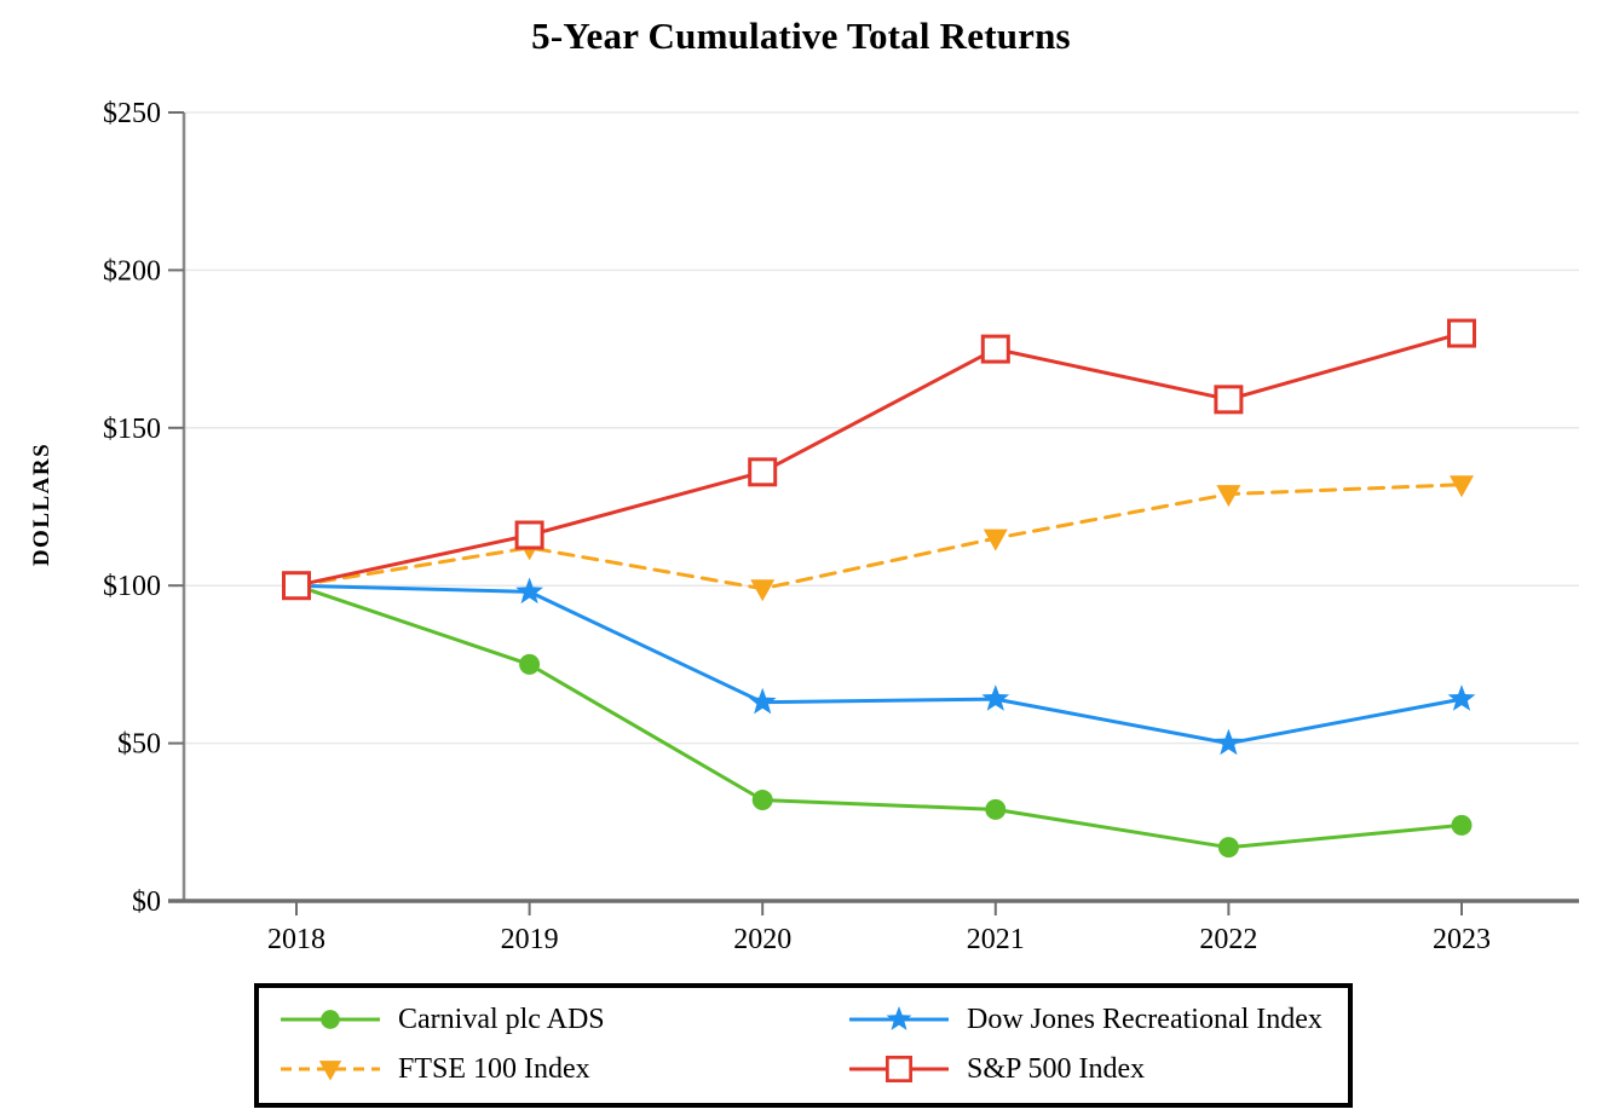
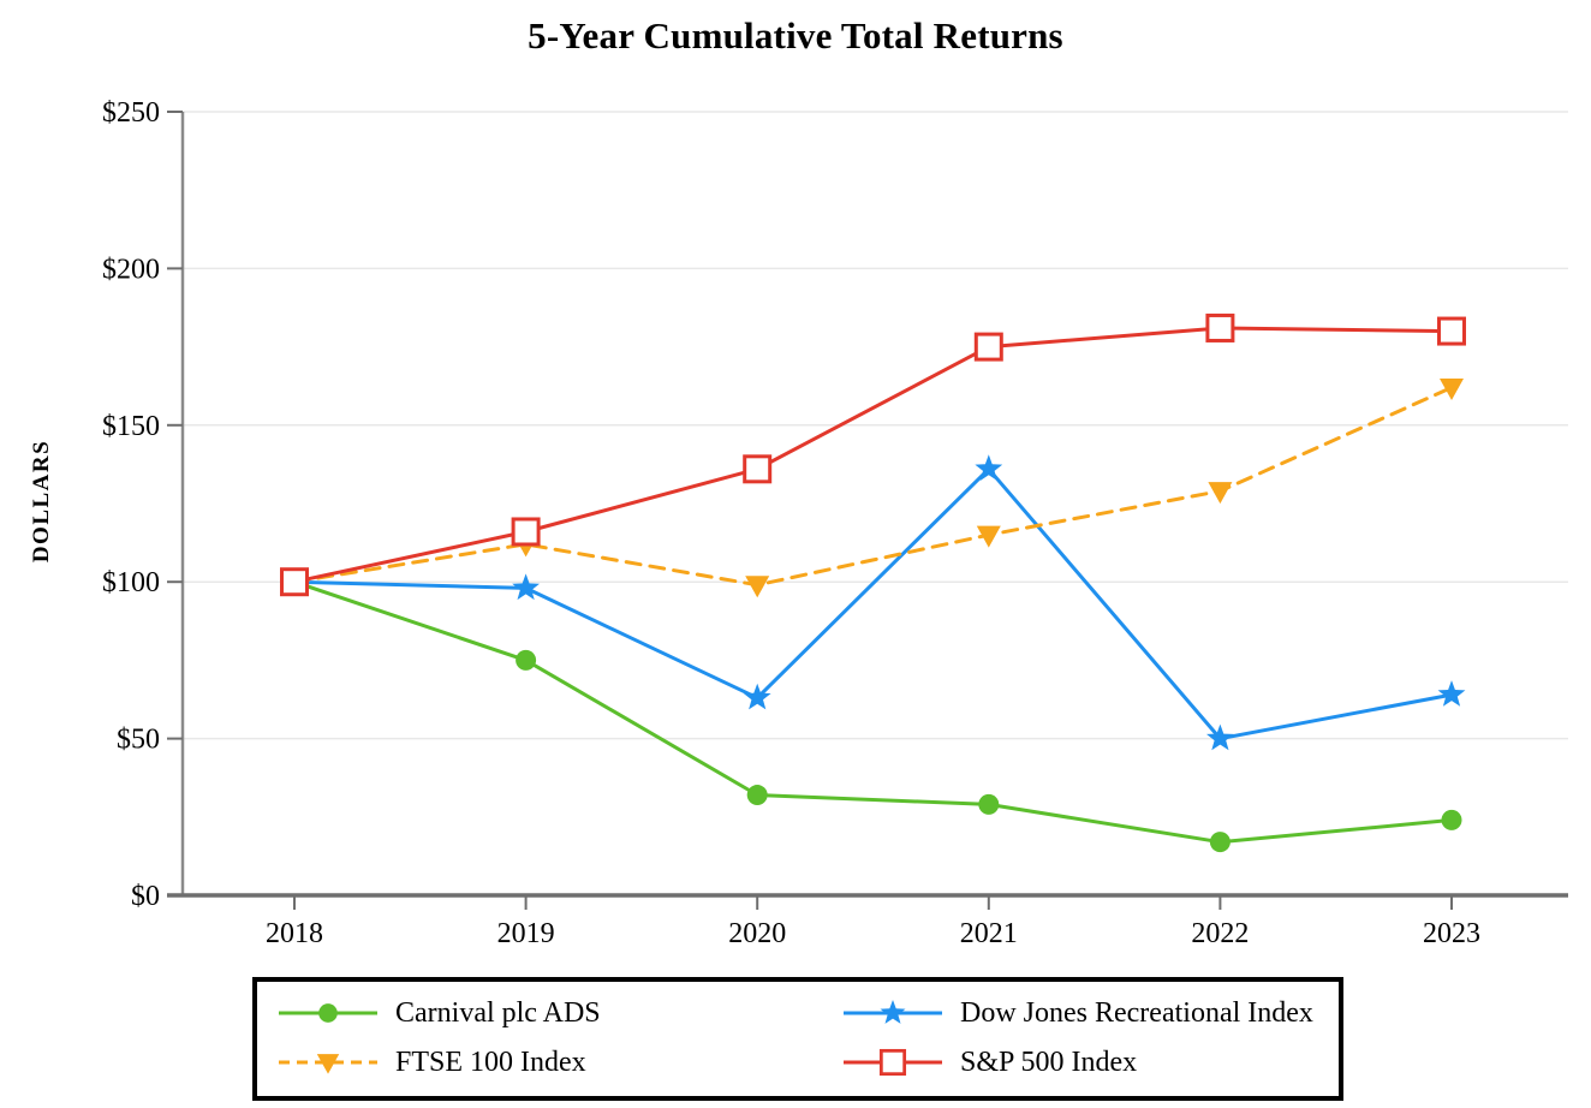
Dow Jones Recreational Index/2021: $64 -> $136
S&P 500 Index/2022: $159 -> $181
FTSE 100 Index/2023: $132 -> $162
